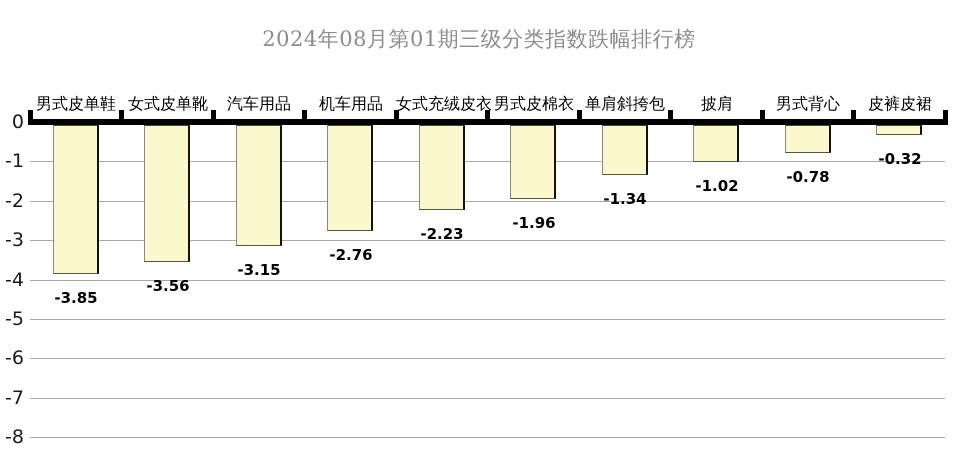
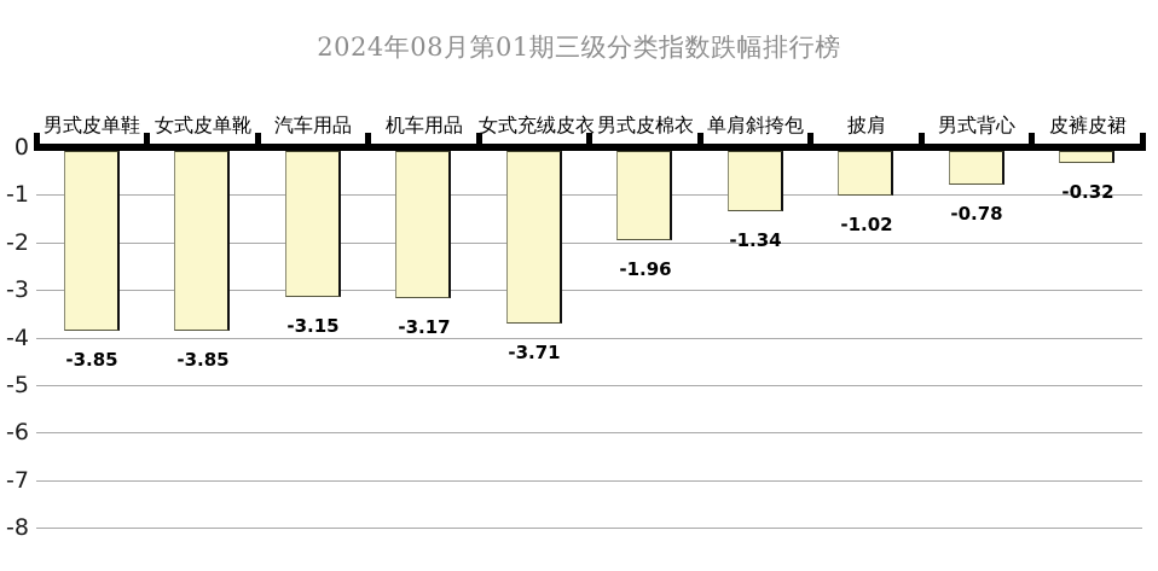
女式皮单靴: -3.56 -> -3.85
机车用品: -2.76 -> -3.17
女式充绒皮衣: -2.23 -> -3.71
